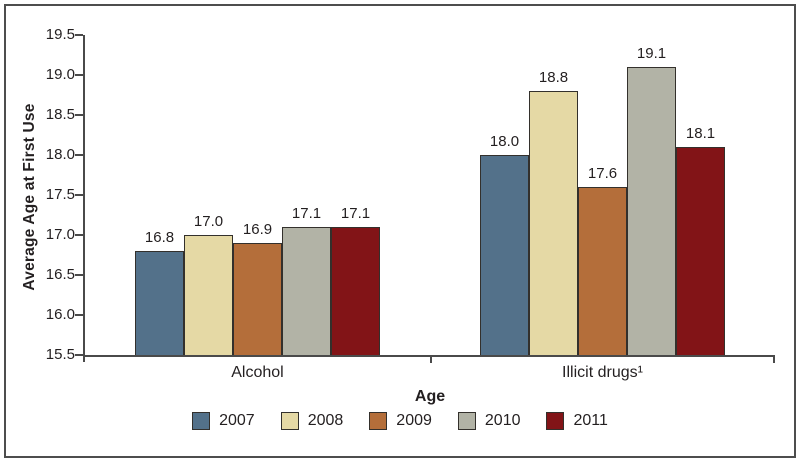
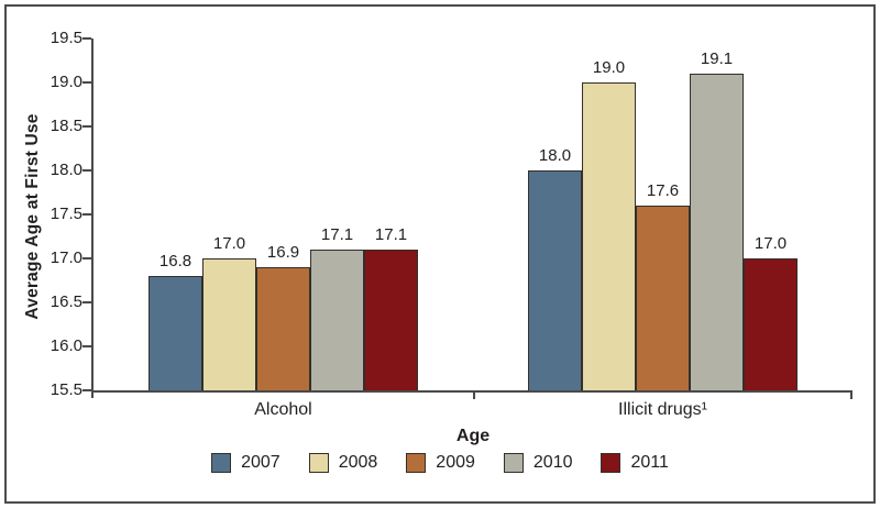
2008/Illicit drugs¹: 18.8 -> 19.0
2011/Illicit drugs¹: 18.1 -> 17.0
